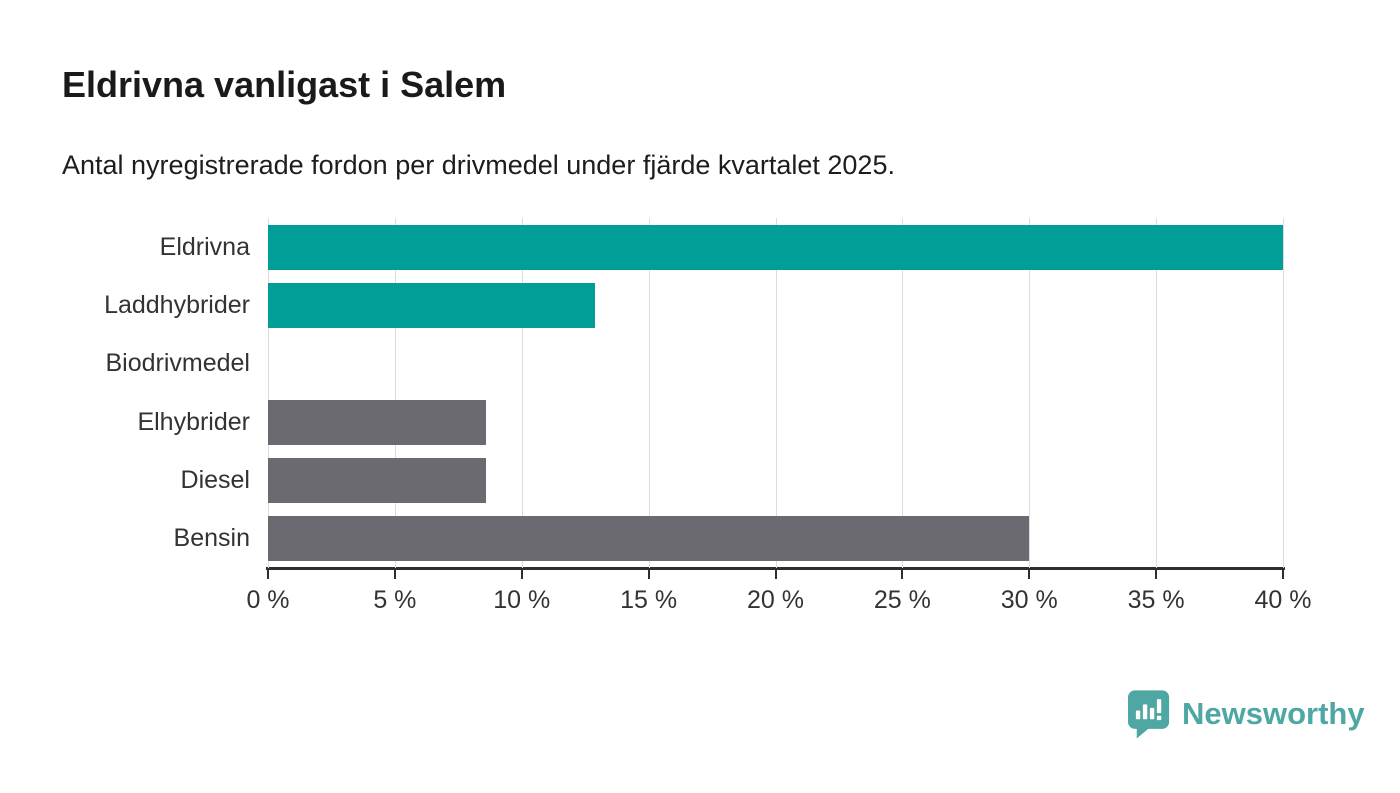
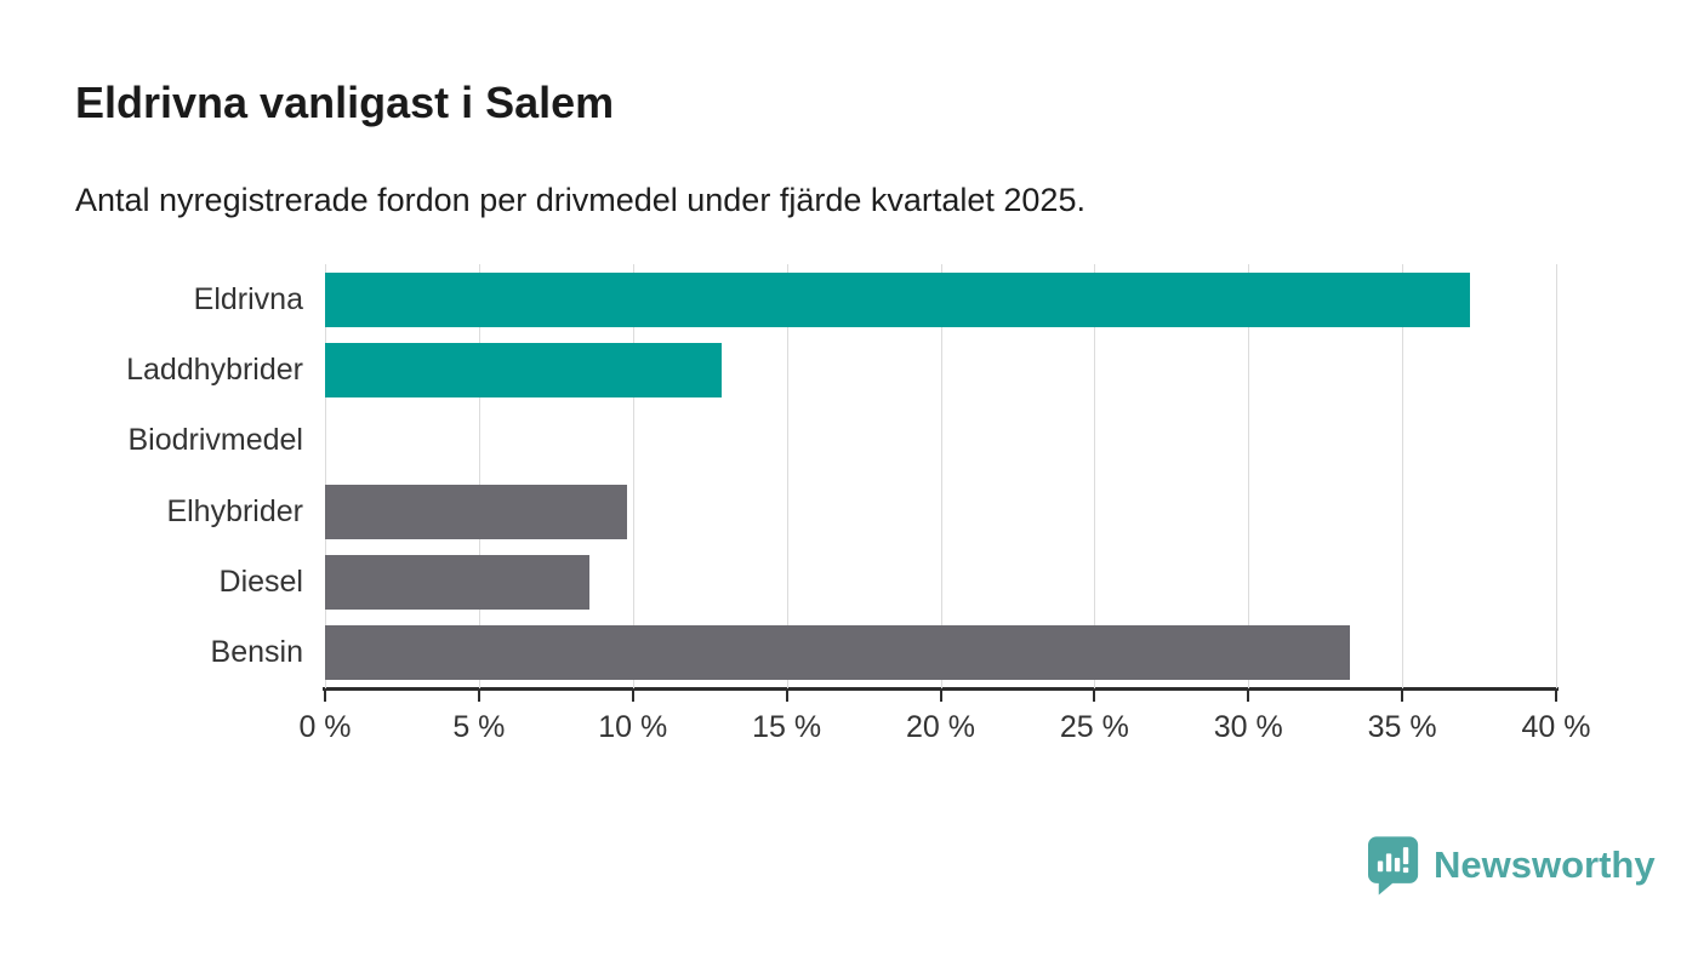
Eldrivna: 40.0% -> 37.2%
Elhybrider: 8.6% -> 9.8%
Bensin: 30.0% -> 33.3%
